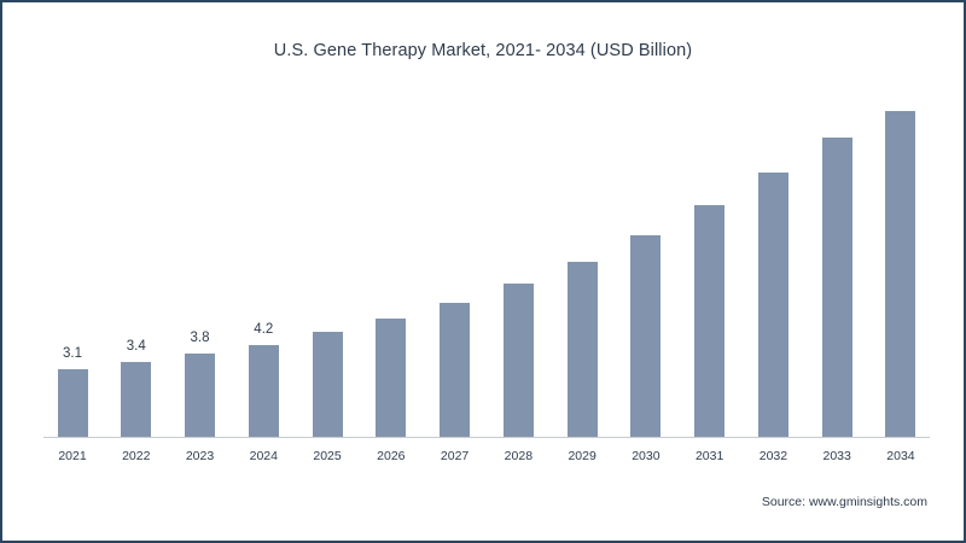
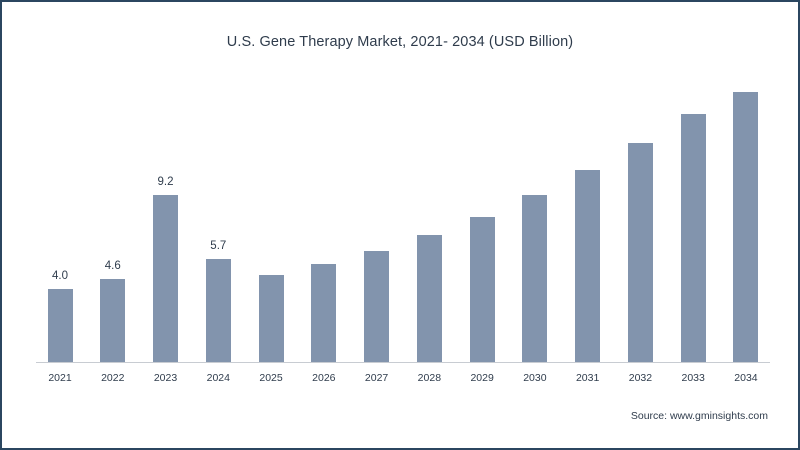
2021: 3.1 -> 4.0
2022: 3.4 -> 4.6
2023: 3.8 -> 9.2
2024: 4.2 -> 5.7
